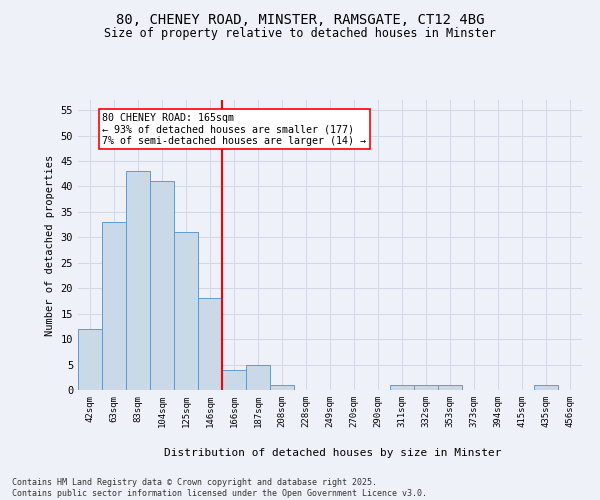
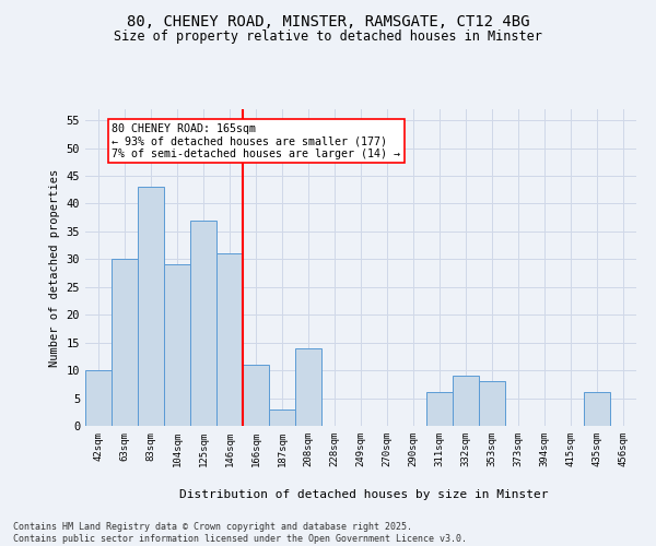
42sqm: 12 -> 10
63sqm: 33 -> 30
104sqm: 41 -> 29
125sqm: 31 -> 37
146sqm: 18 -> 31
166sqm: 4 -> 11
187sqm: 5 -> 3
208sqm: 1 -> 14
311sqm: 1 -> 6
332sqm: 1 -> 9
353sqm: 1 -> 8
435sqm: 1 -> 6
